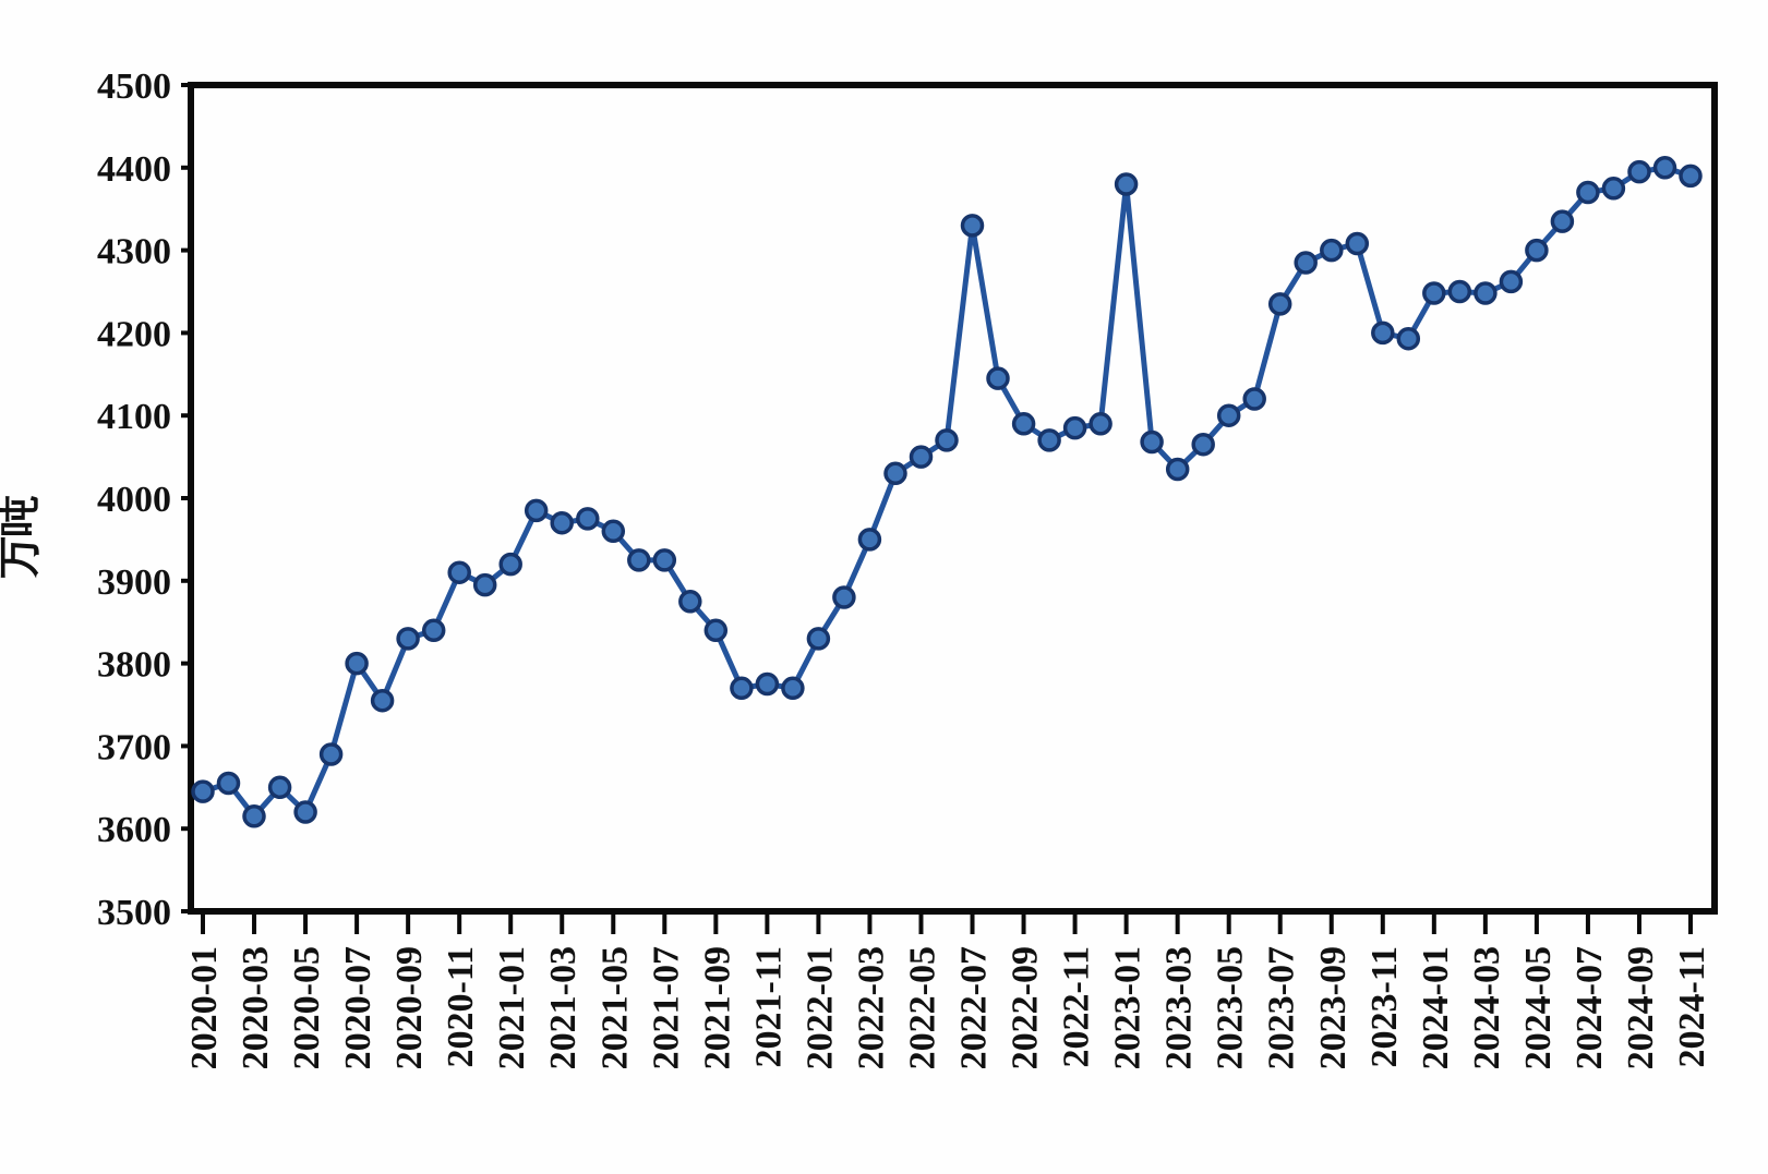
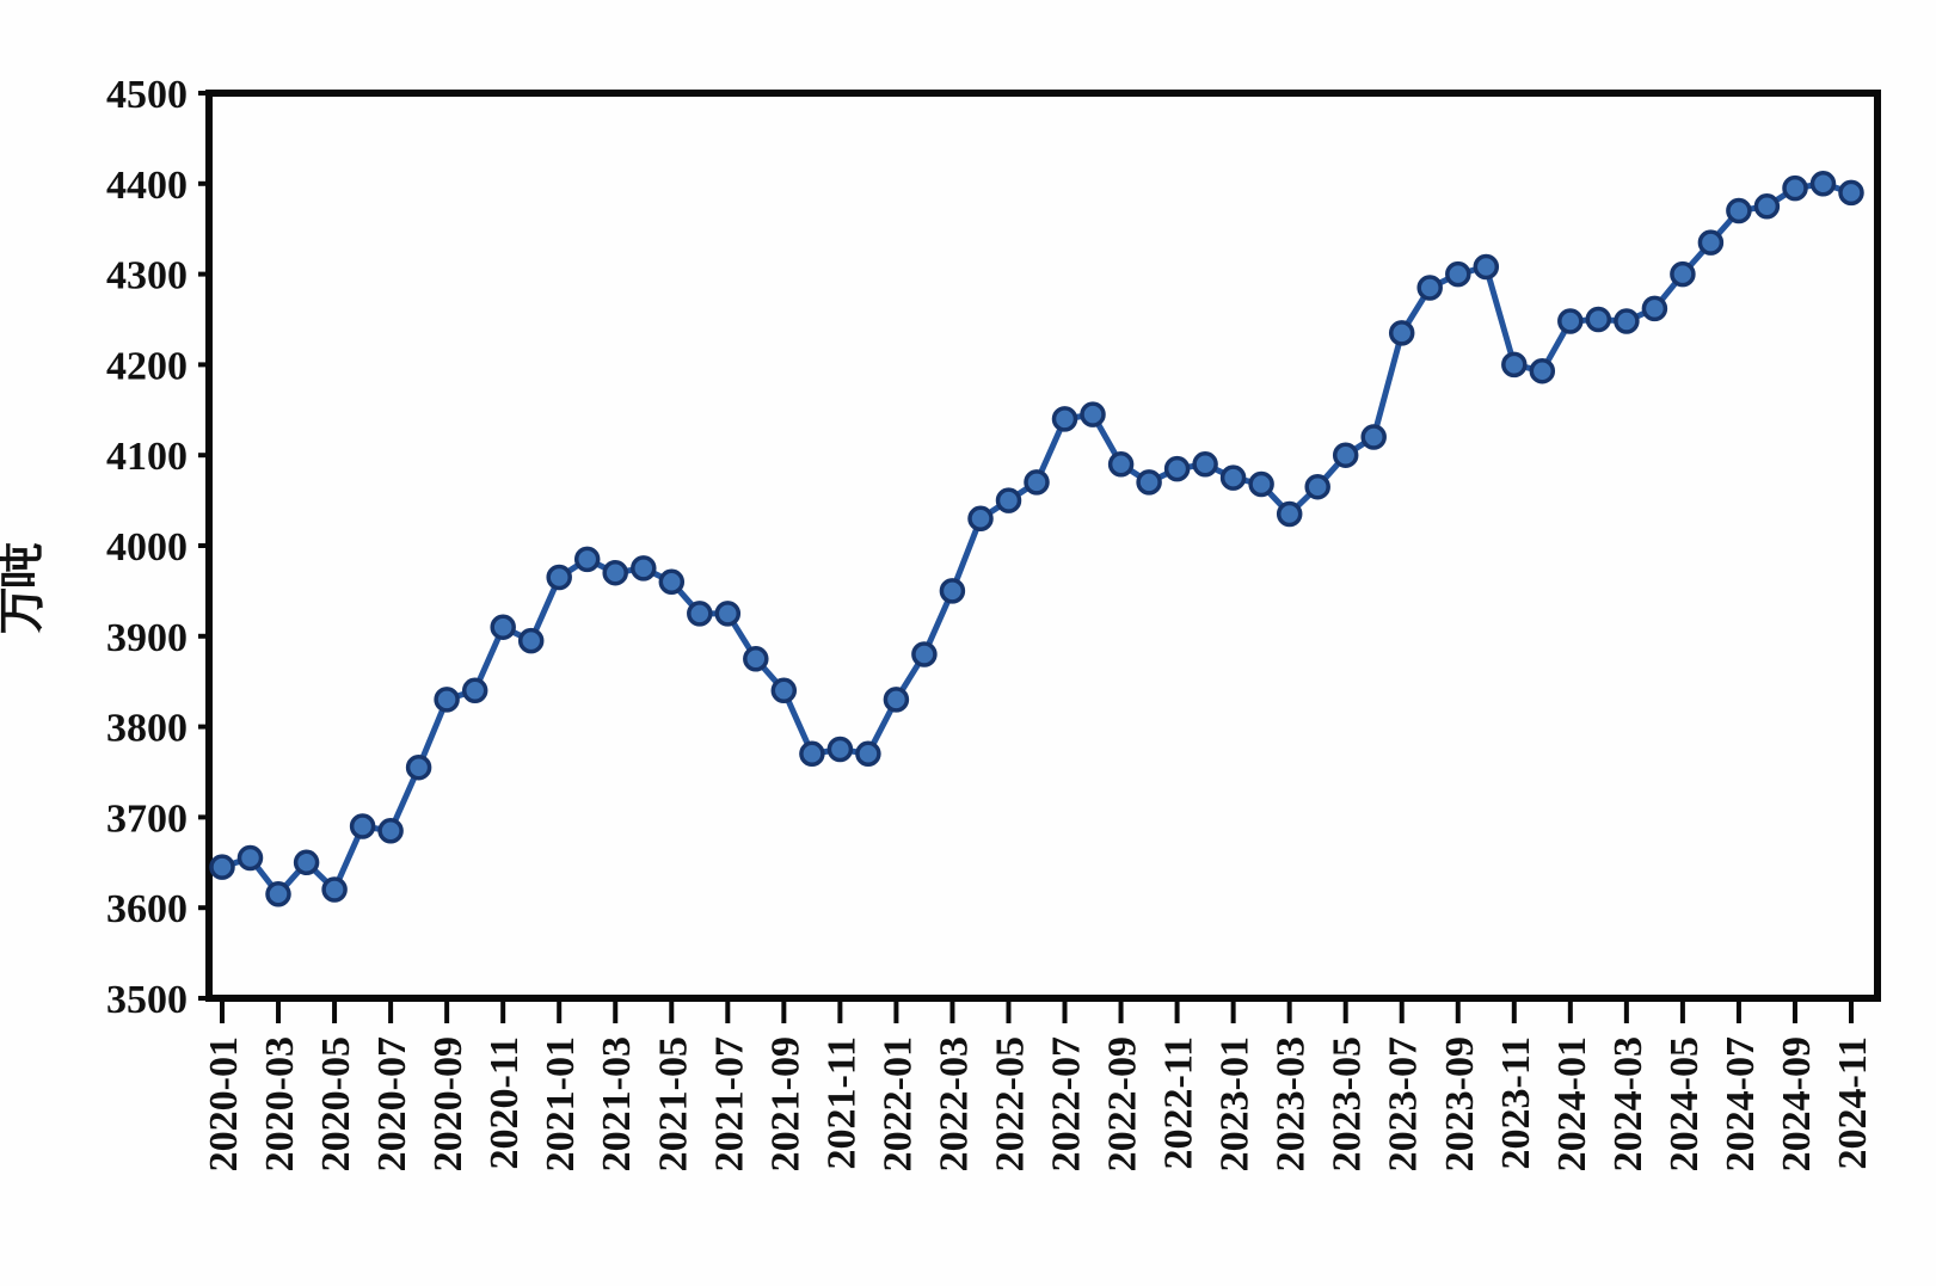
2020-07: 3800 -> 3680
2021-01: 3920 -> 3960
2022-07: 4330 -> 4140
2023-01: 4380 -> 4080
